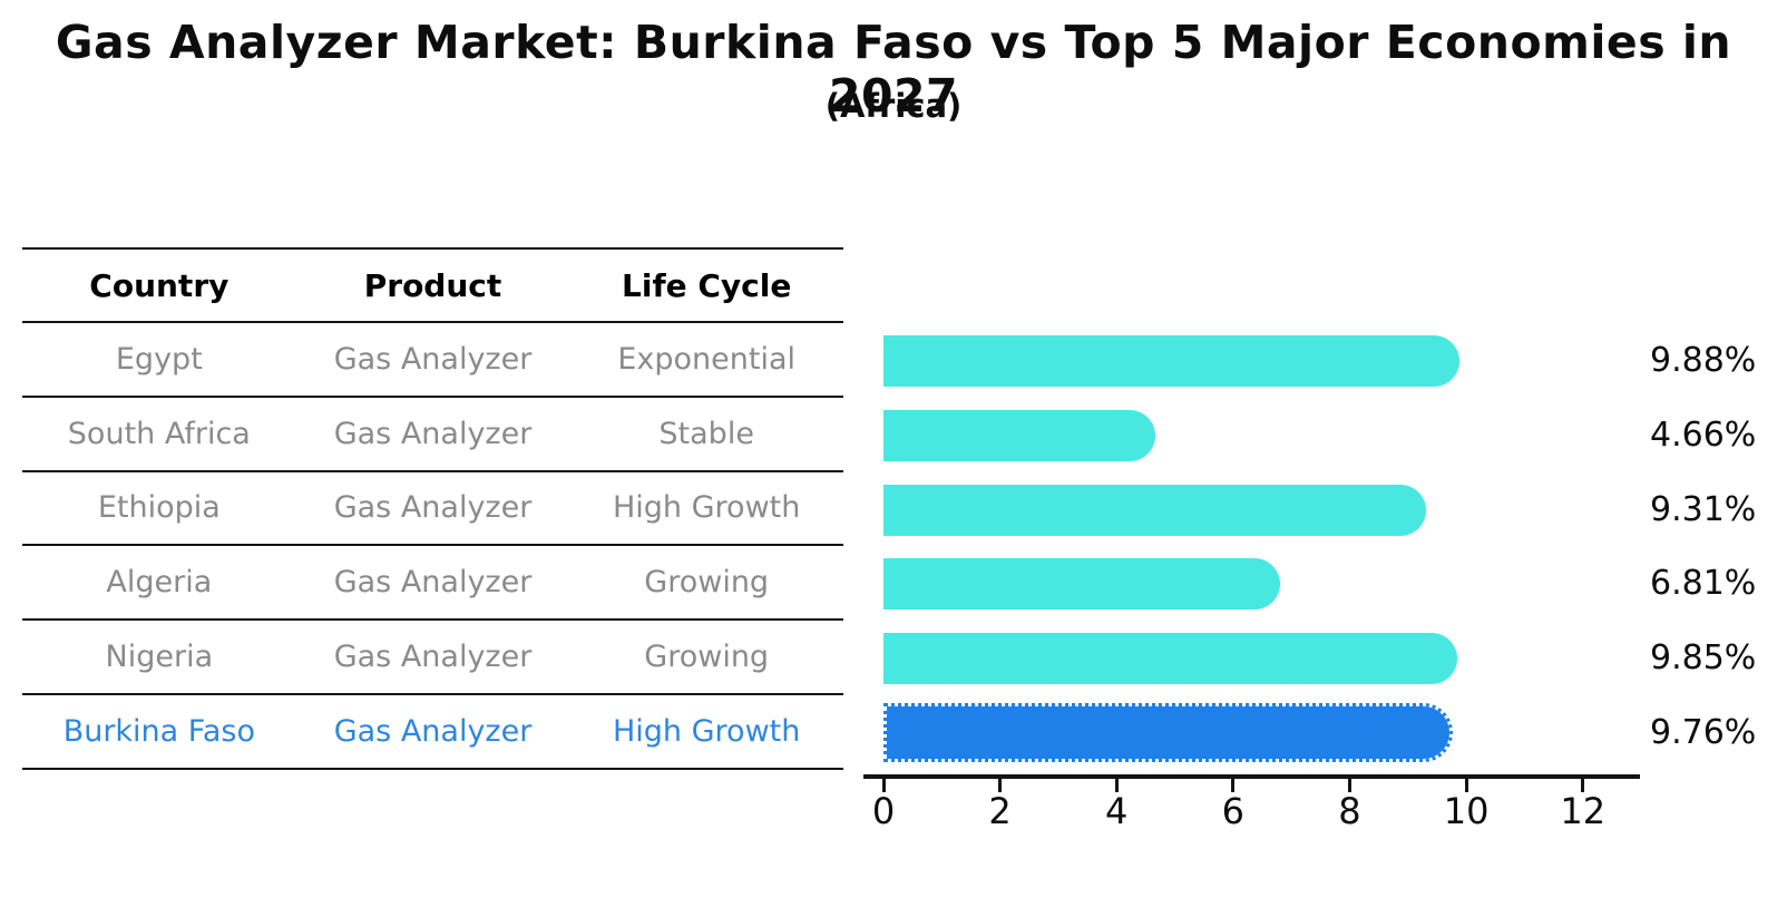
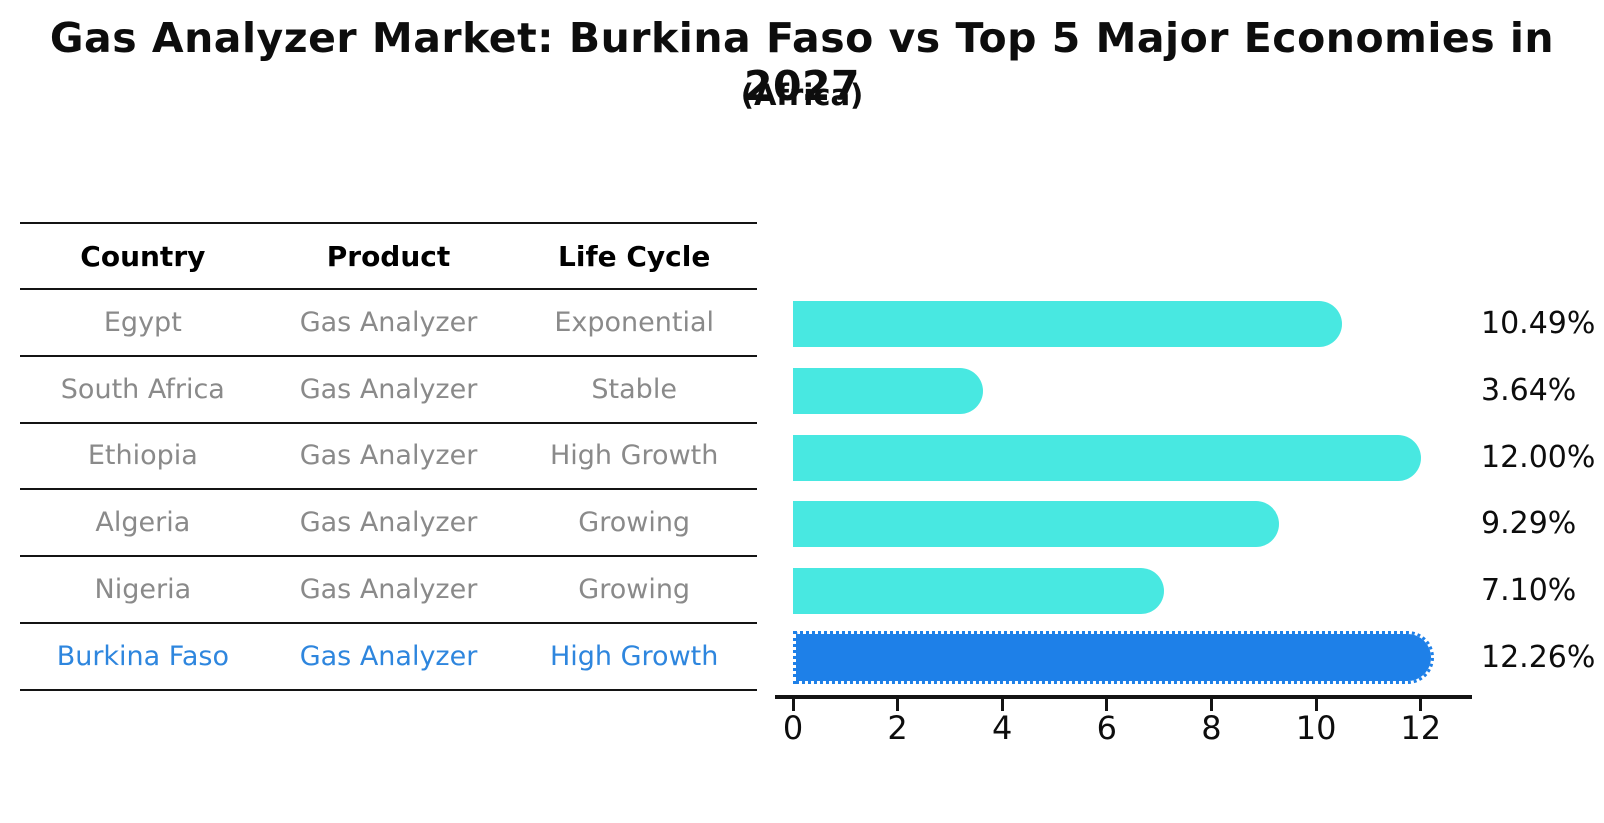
Egypt: 9.88% -> 10.49%
South Africa: 4.66% -> 3.64%
Ethiopia: 9.31% -> 12.00%
Algeria: 6.81% -> 9.29%
Nigeria: 9.85% -> 7.10%
Burkina Faso: 9.76% -> 12.26%
